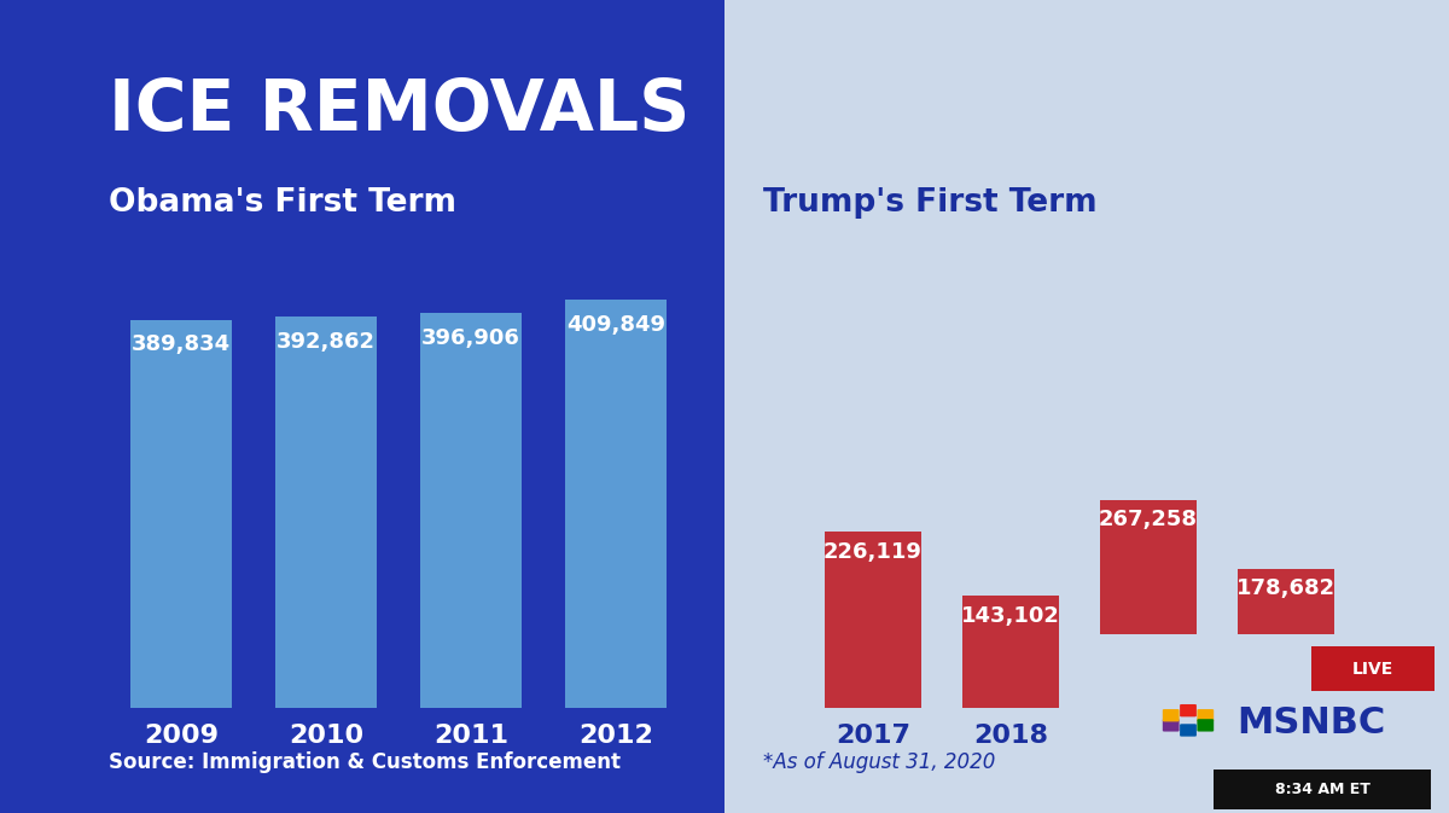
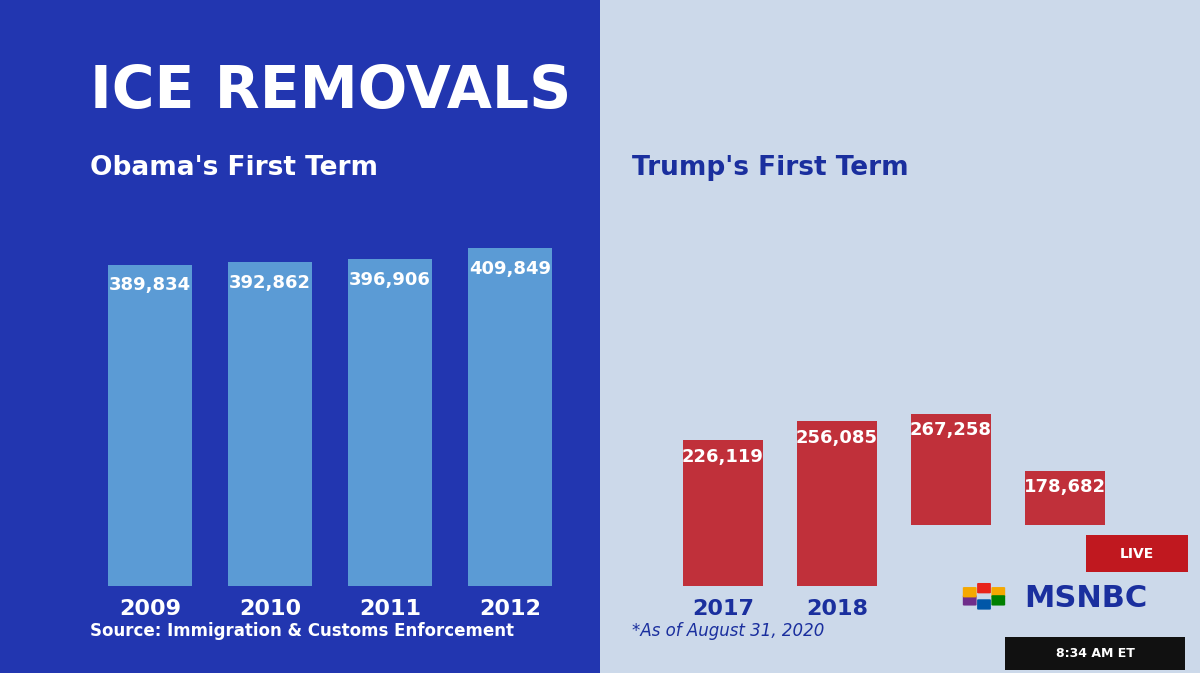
2018: 143,102 -> 256,085
